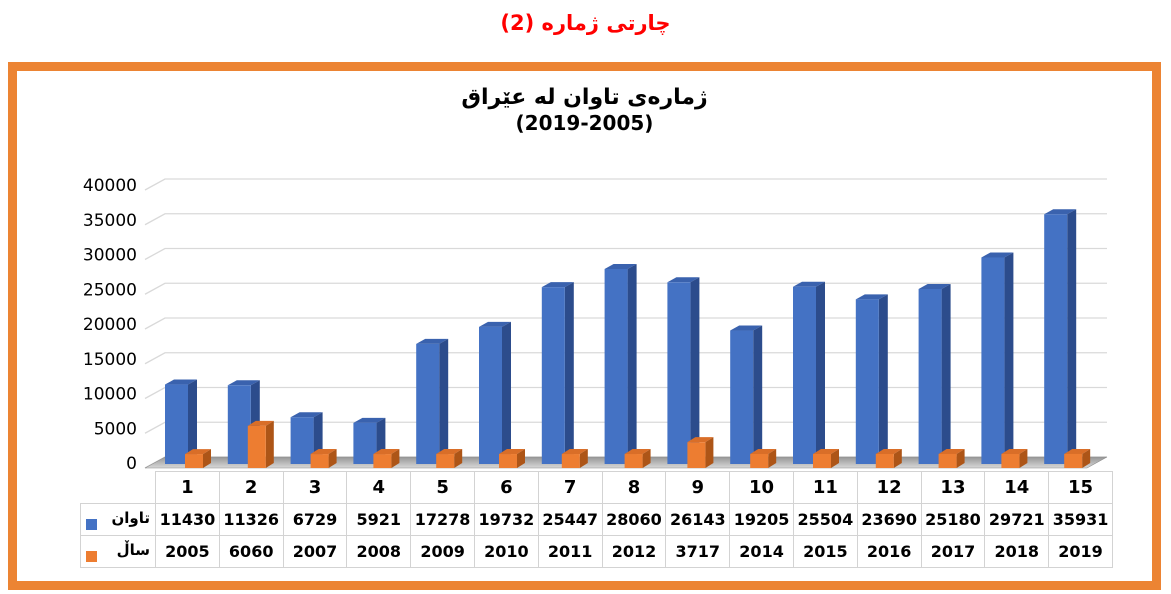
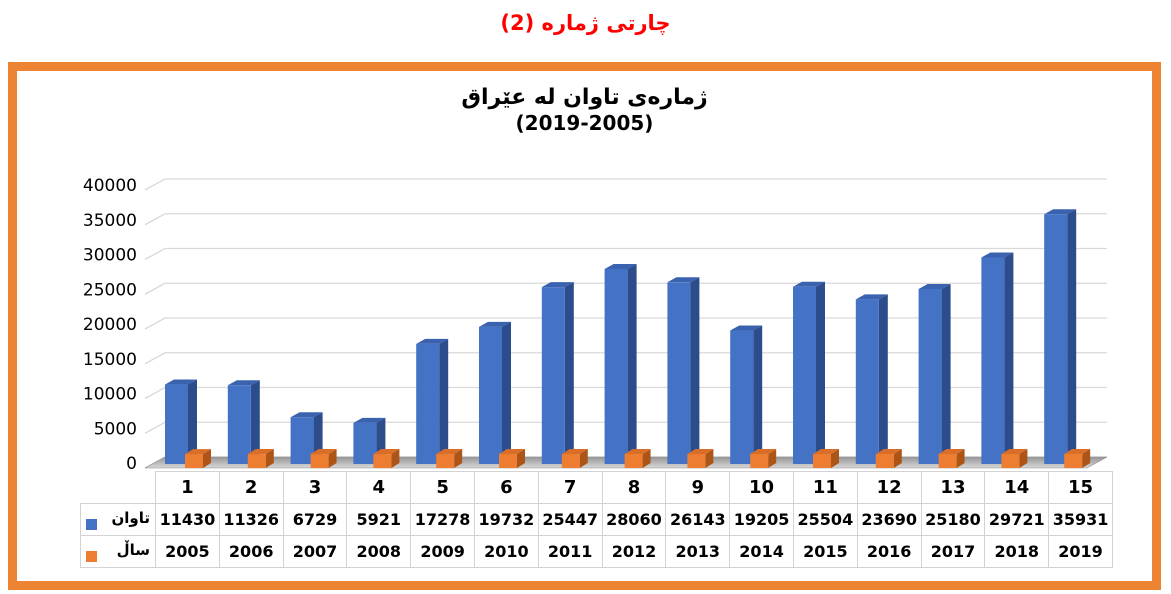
ساڵ/2: 6060 -> 2006
ساڵ/9: 3717 -> 2013
